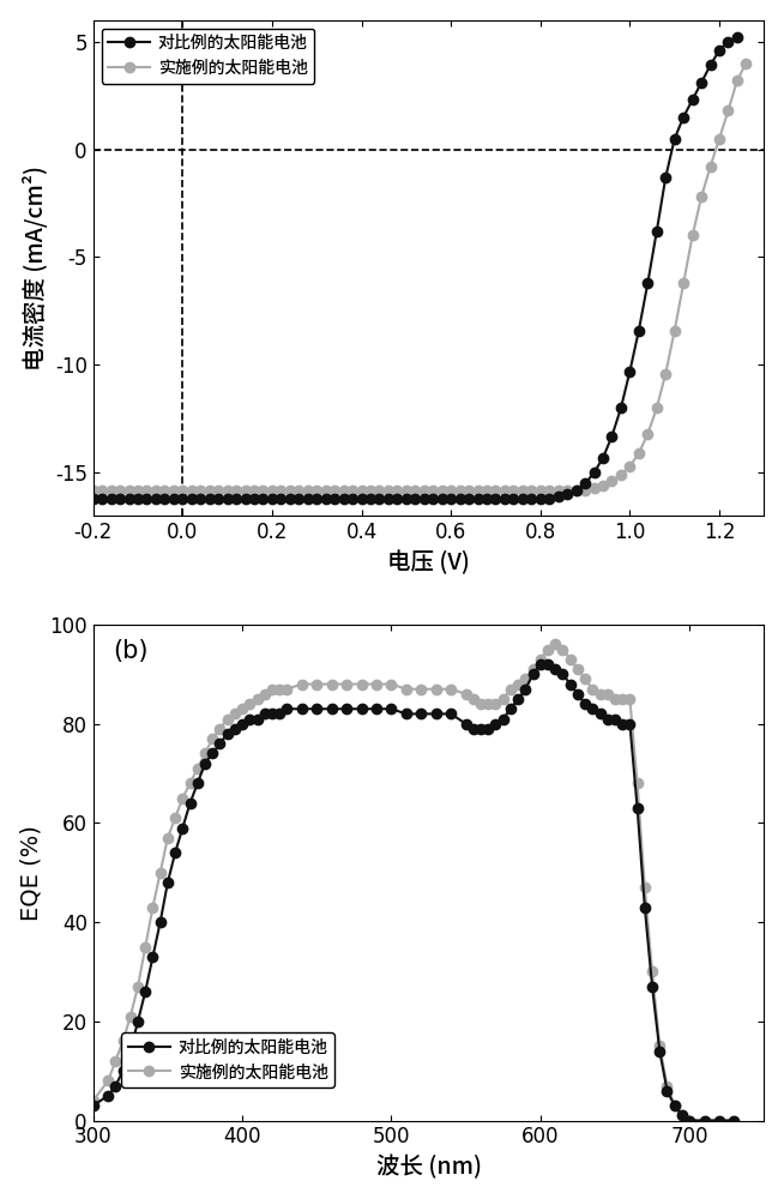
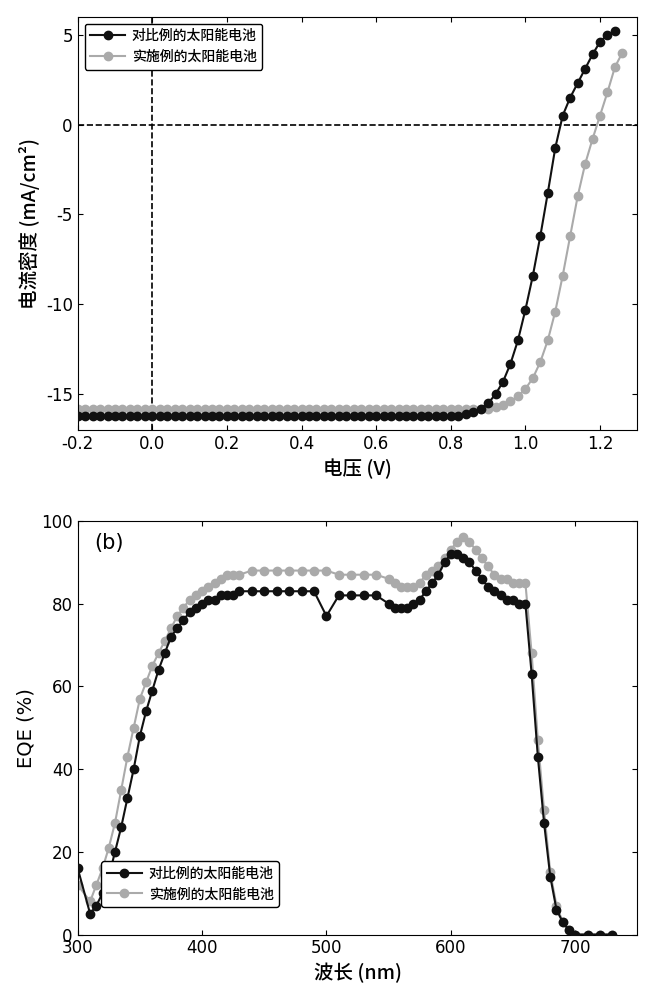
对比例的太阳能电池/300: 3 -> 16
实施例的太阳能电池/300: 4 -> 12
对比例的太阳能电池/500: 83 -> 77
